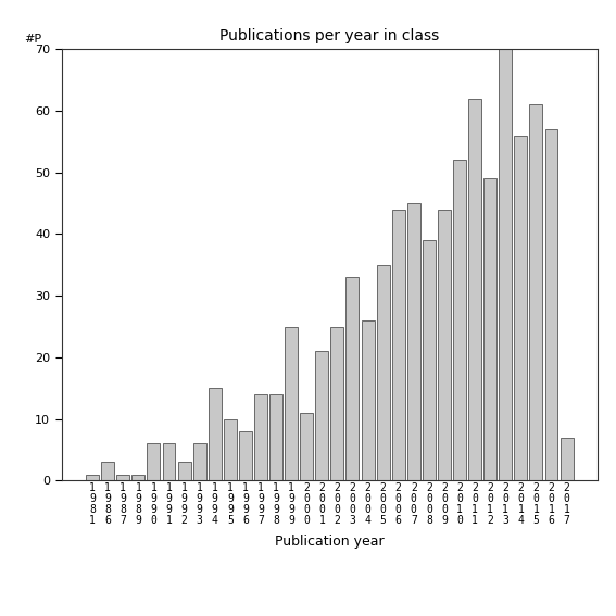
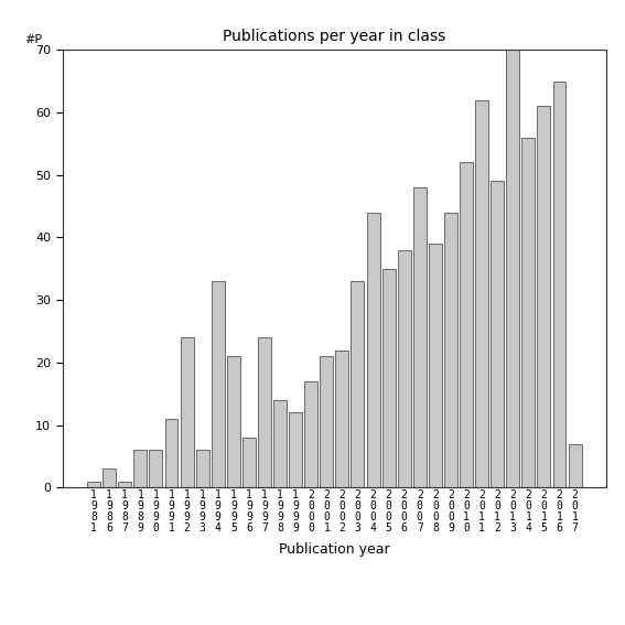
1 9 8 9: 1 -> 6
1 9 9 1: 6 -> 11
1 9 9 2: 3 -> 24
1 9 9 4: 15 -> 33
1 9 9 5: 10 -> 21
1 9 9 7: 14 -> 24
1 9 9 9: 25 -> 12
2 0 0 0: 11 -> 17
2 0 0 2: 25 -> 22
2 0 0 4: 26 -> 44
2 0 0 6: 44 -> 38
2 0 0 7: 45 -> 48
2 0 1 6: 57 -> 65
